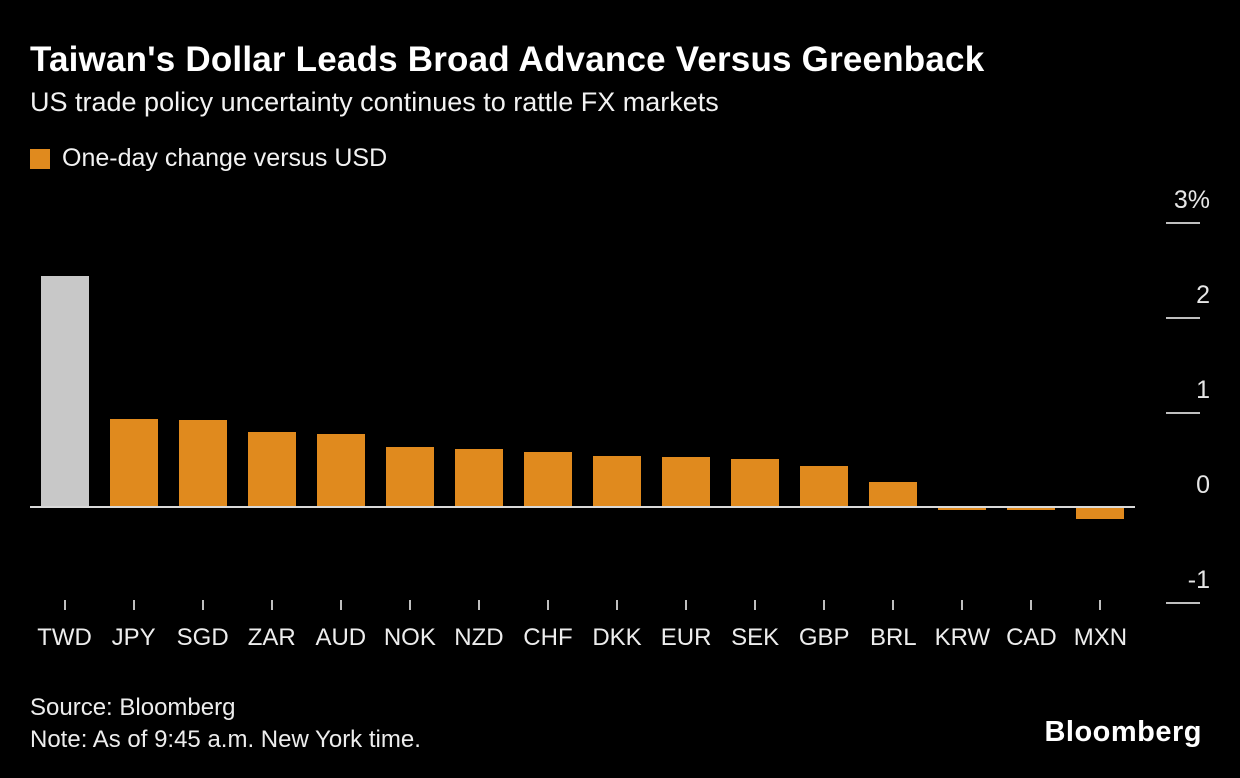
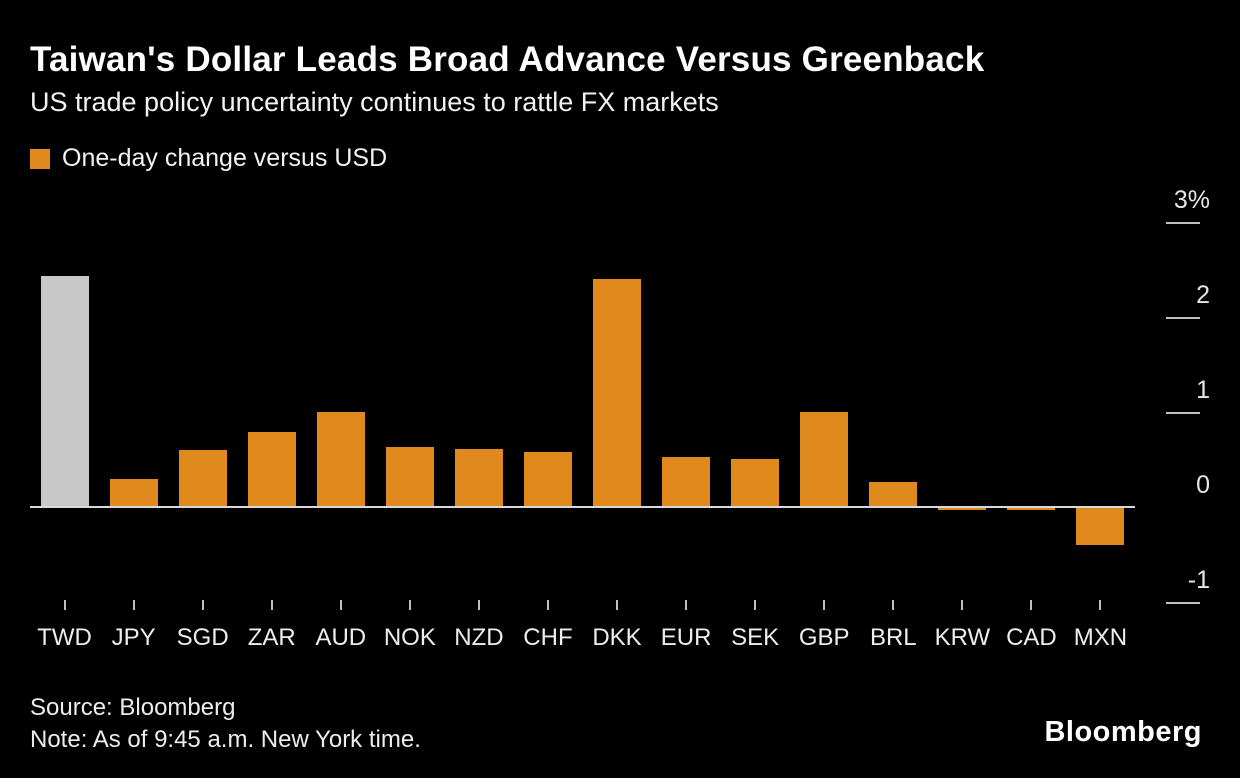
JPY: 0.9% -> 0.3%
SGD: 0.9% -> 0.6%
AUD: 0.8% -> 1.0%
DKK: 0.5% -> 2.4%
GBP: 0.4% -> 1.0%
MXN: -0.1% -> -0.4%
